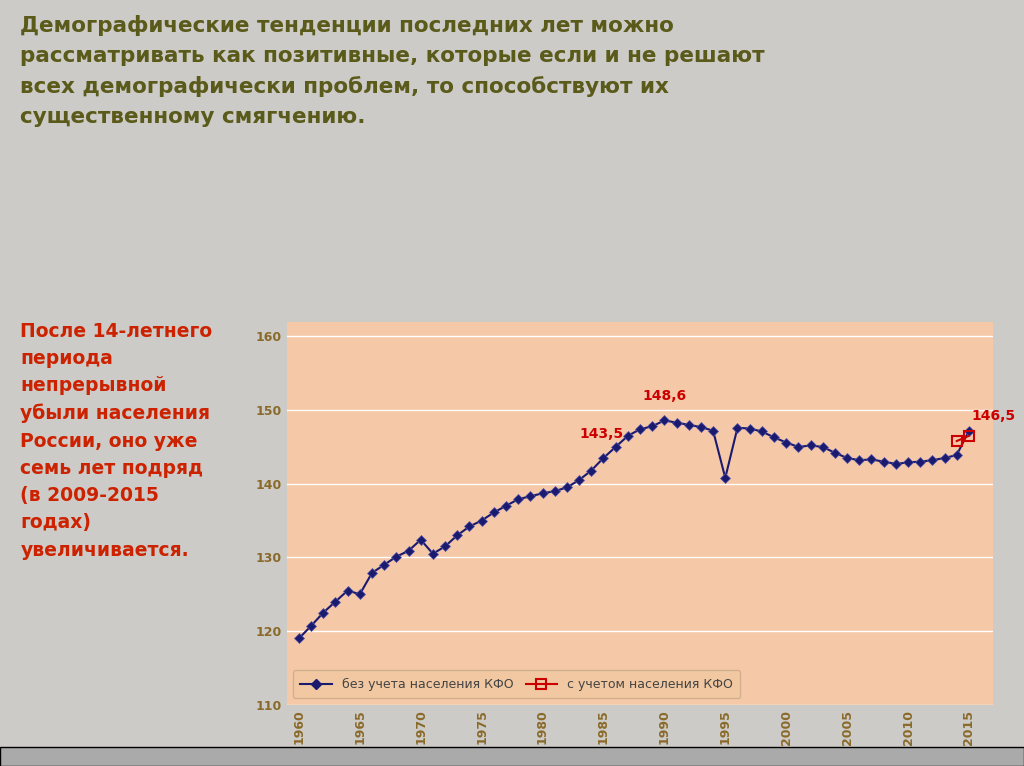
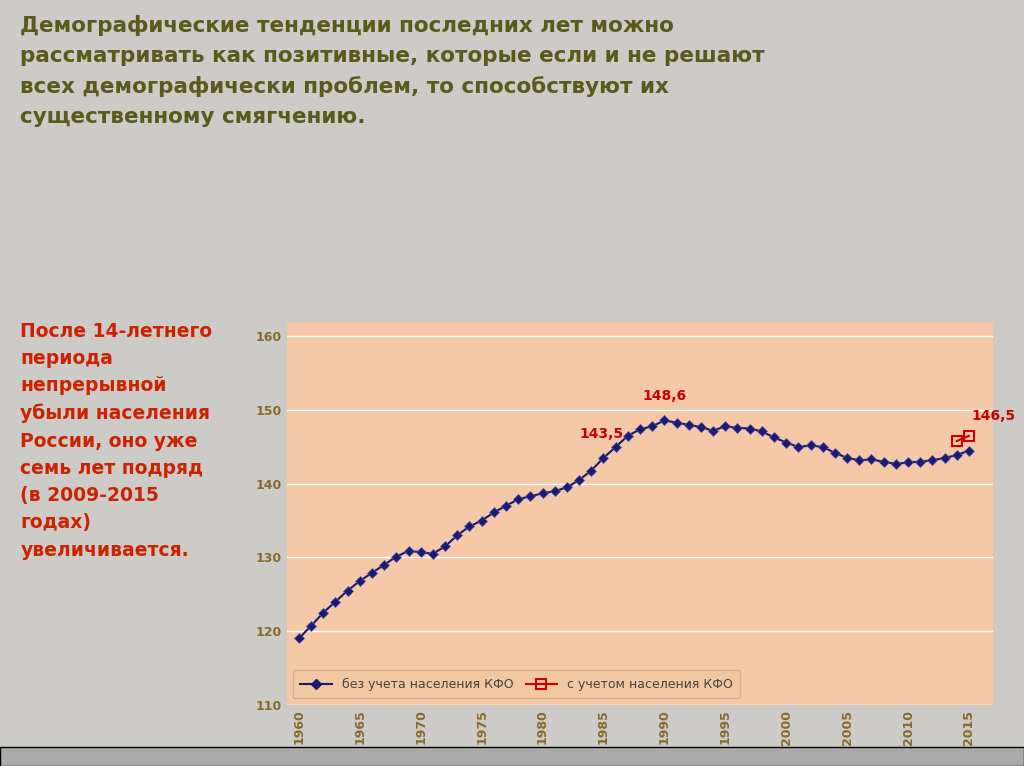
1965: 125.0 -> 126.8
1970: 132.4 -> 130.7
1995: 140.8 -> 147.8
2015: 147.2 -> 144.5
